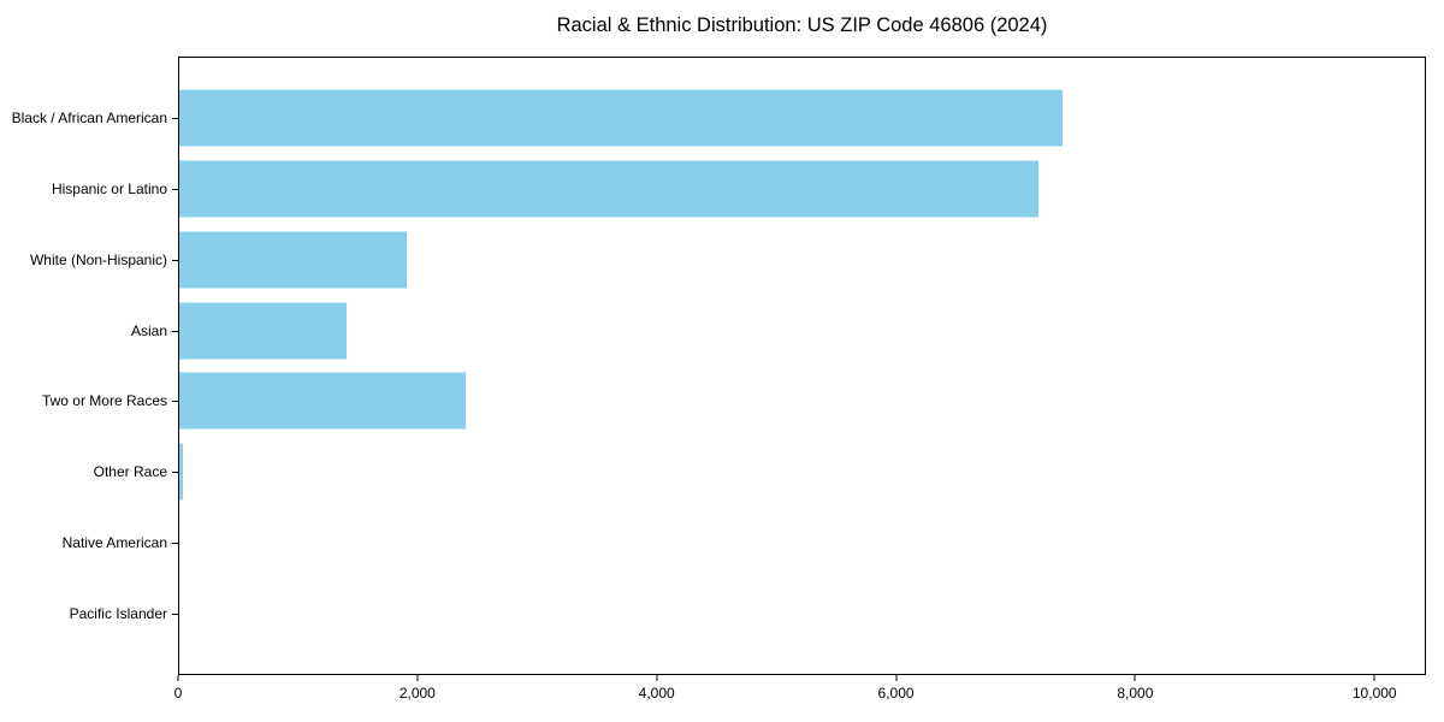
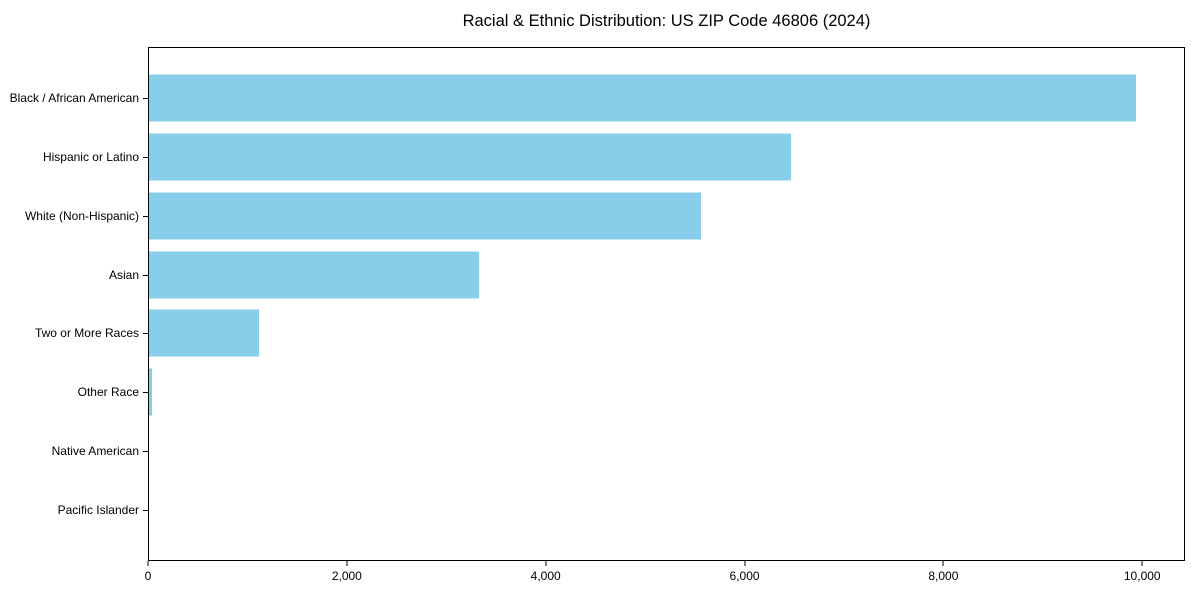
Black / African American: 7400 -> 10000
Hispanic or Latino: 7200 -> 6500
White (Non-Hispanic): 1900 -> 5600
Asian: 1400 -> 3300
Two or More Races: 2400 -> 1100
